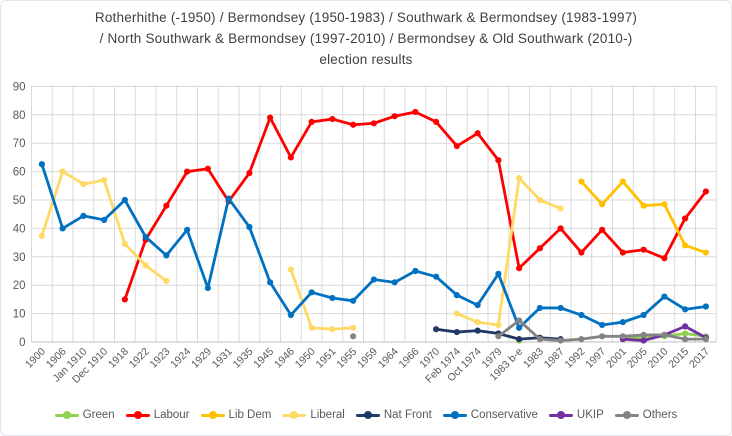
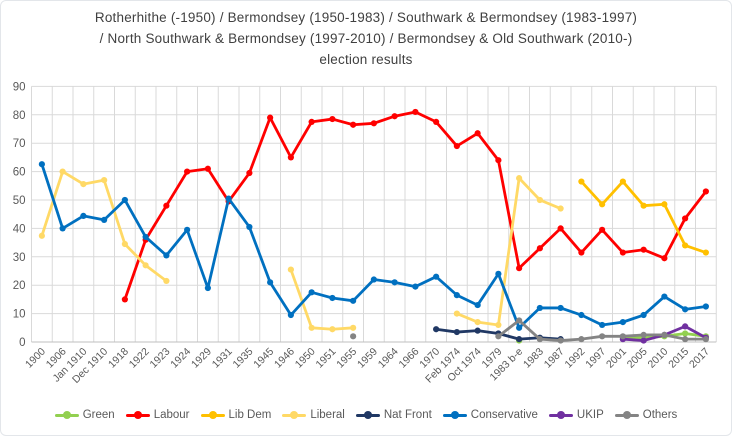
Conservative/1966: 25 -> 20
